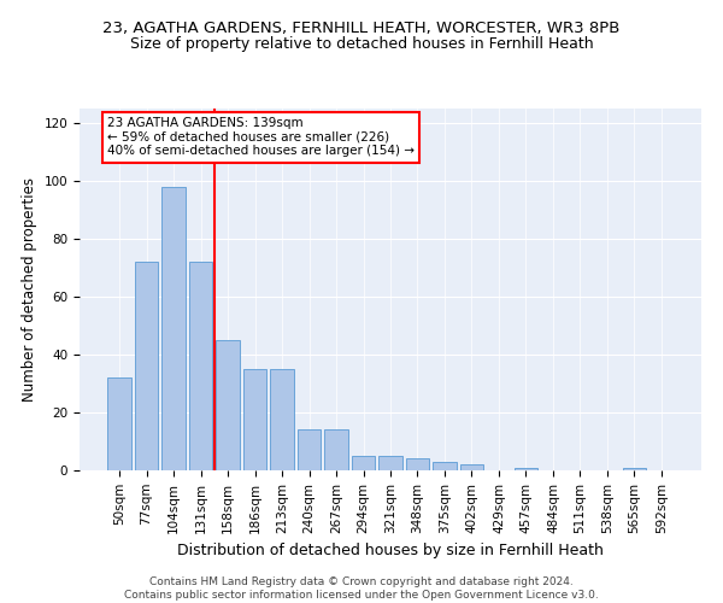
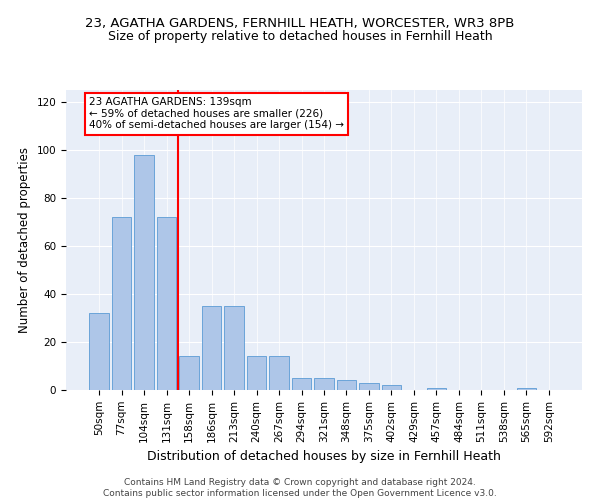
158sqm: 45 -> 14
